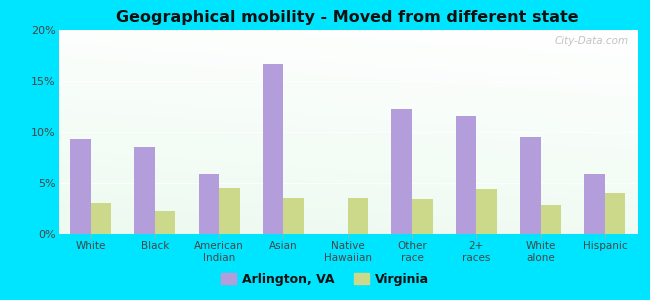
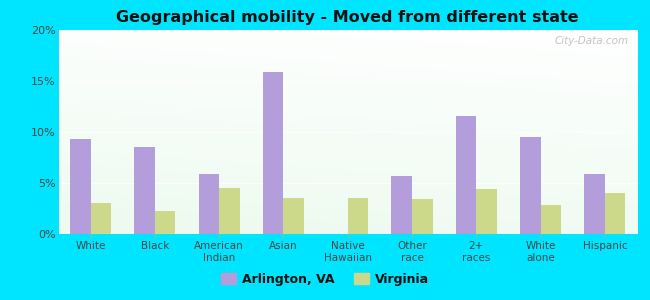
Arlington, VA/Asian: 16.7% -> 15.9%
Arlington, VA/Other race: 12.3% -> 5.7%
